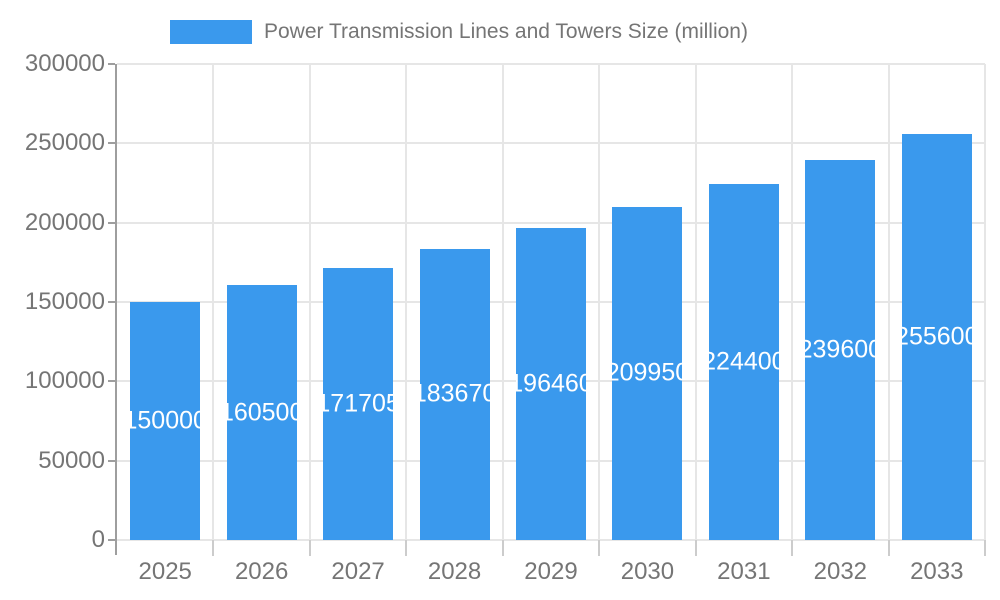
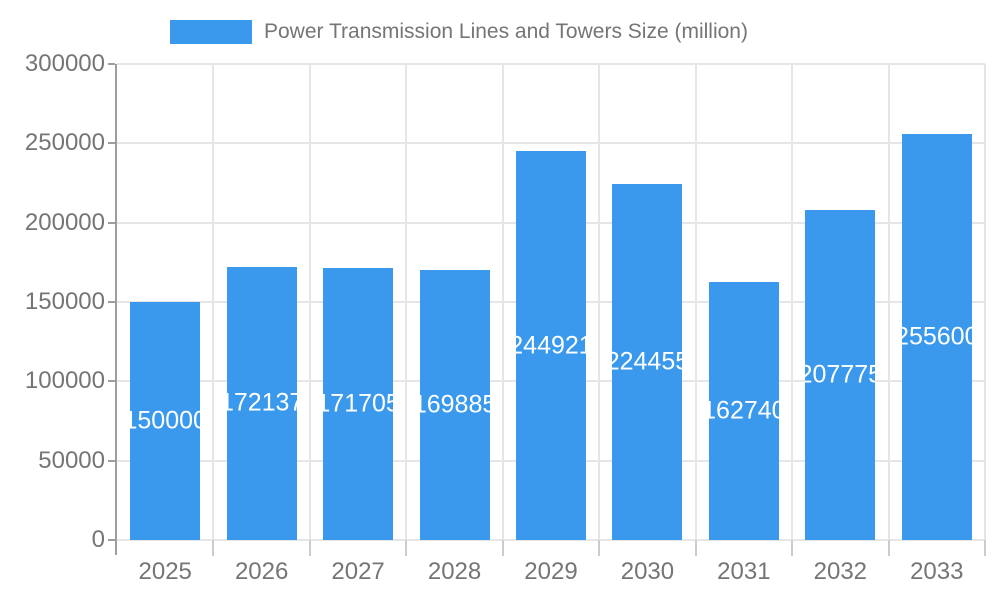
2026: 160500 -> 172137
2028: 183670 -> 169885
2029: 196460 -> 244921
2030: 209950 -> 224455
2031: 224400 -> 162740
2032: 239600 -> 207775
